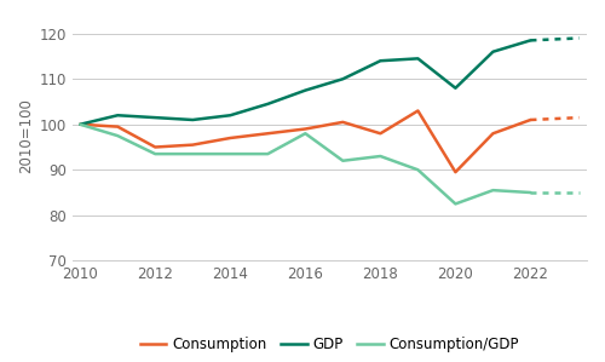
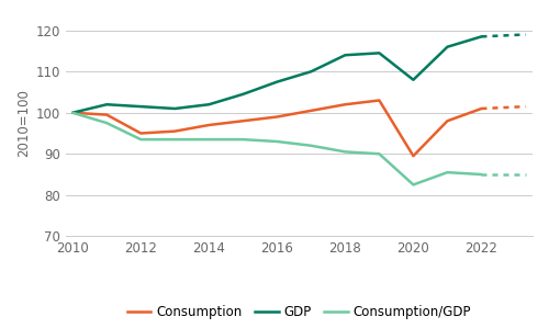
Consumption/GDP/2016: 98.0 -> 93.0
Consumption/2018: 98.0 -> 102.0
Consumption/GDP/2018: 93.0 -> 90.5
